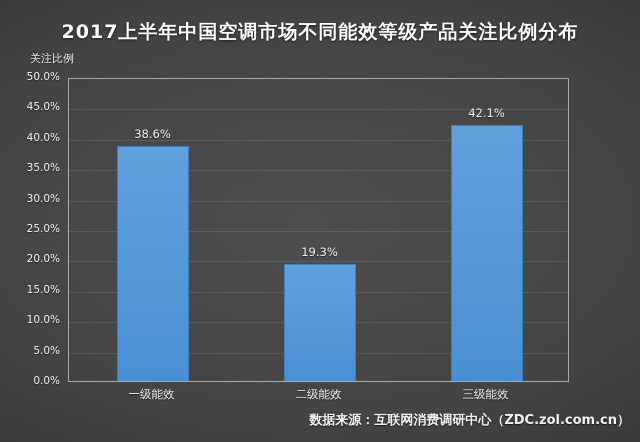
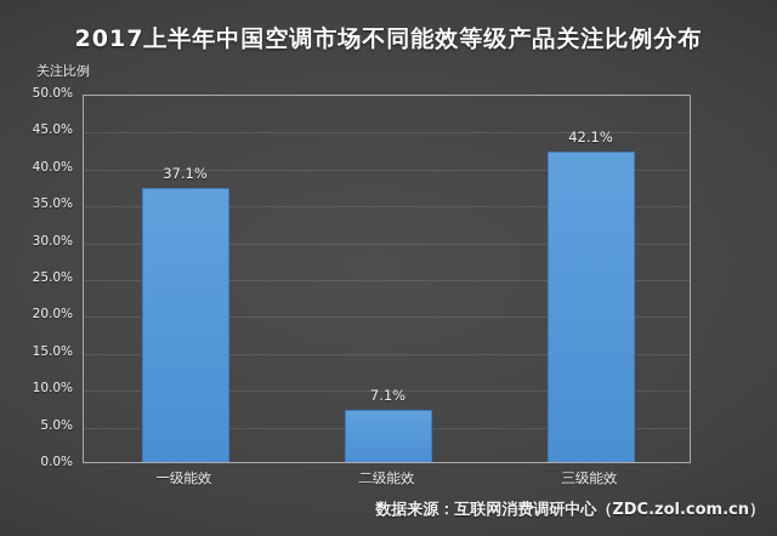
一级能效: 38.6% -> 37.1%
二级能效: 19.3% -> 7.1%
